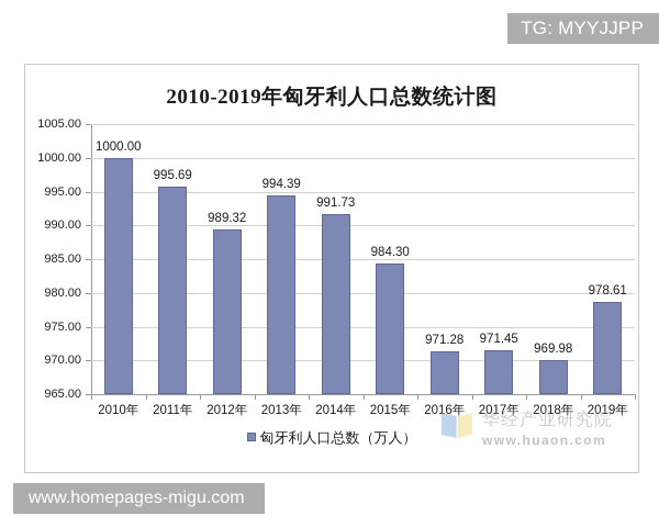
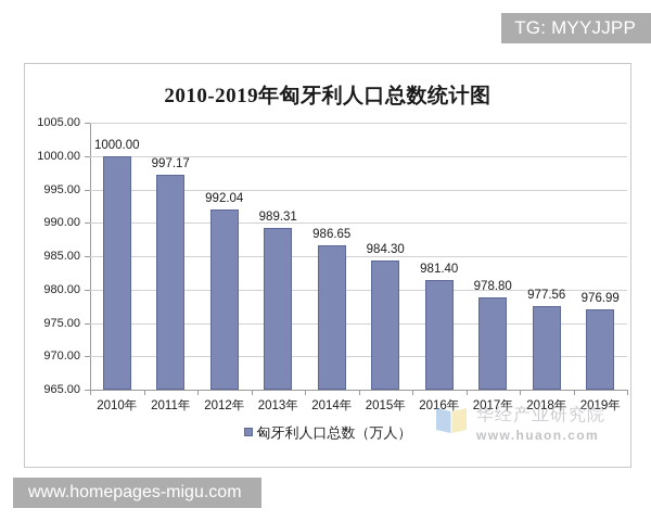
2011年: 995.69 -> 997.17
2012年: 989.32 -> 992.04
2013年: 994.39 -> 989.31
2014年: 991.73 -> 986.65
2016年: 971.28 -> 981.40
2017年: 971.45 -> 978.80
2018年: 969.98 -> 977.56
2019年: 978.61 -> 976.99
